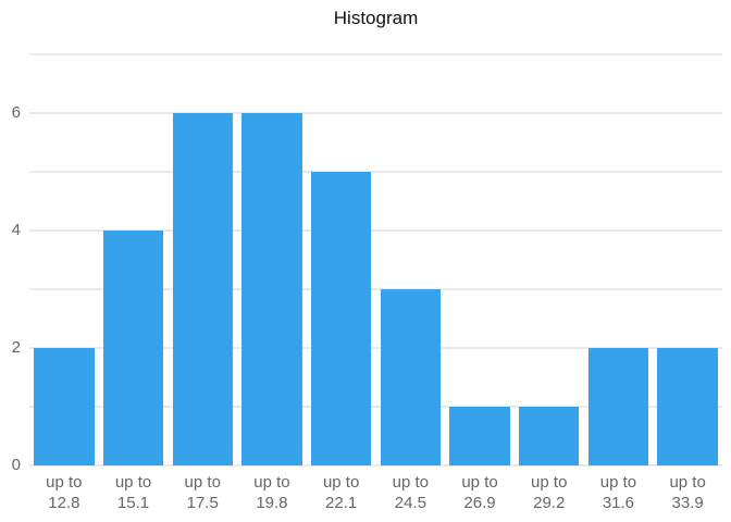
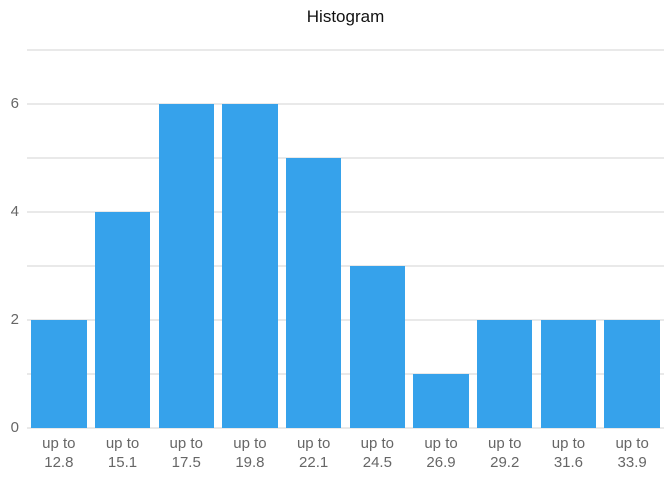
up to 29.2: 1 -> 2
